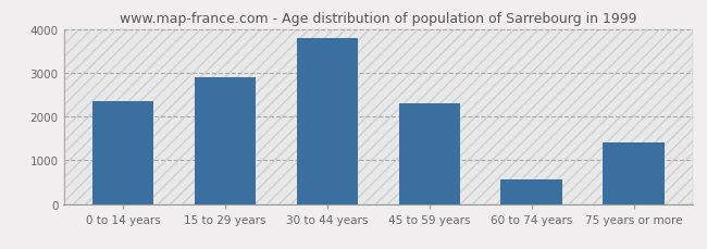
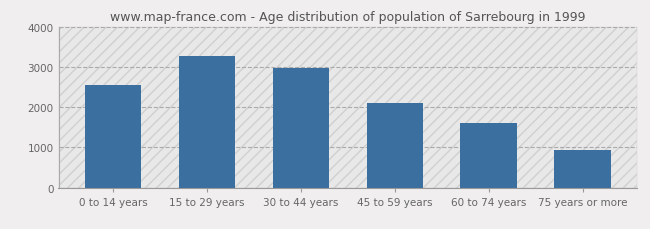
0 to 14 years: 2350 -> 2560
15 to 29 years: 2900 -> 3260
30 to 44 years: 3800 -> 2960
45 to 59 years: 2300 -> 2110
60 to 74 years: 550 -> 1600
75 years or more: 1400 -> 930
